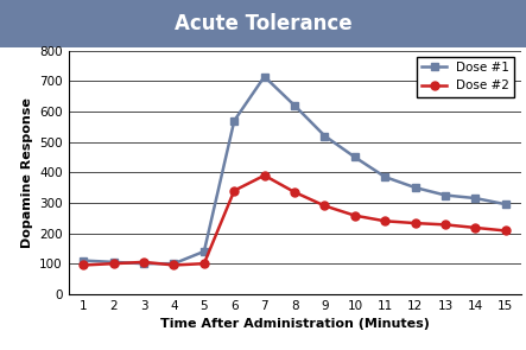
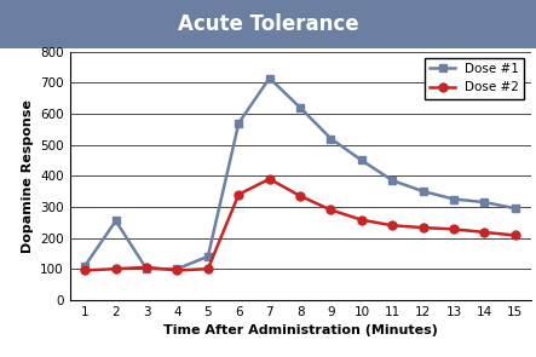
Dose #1/2: 105 -> 255
